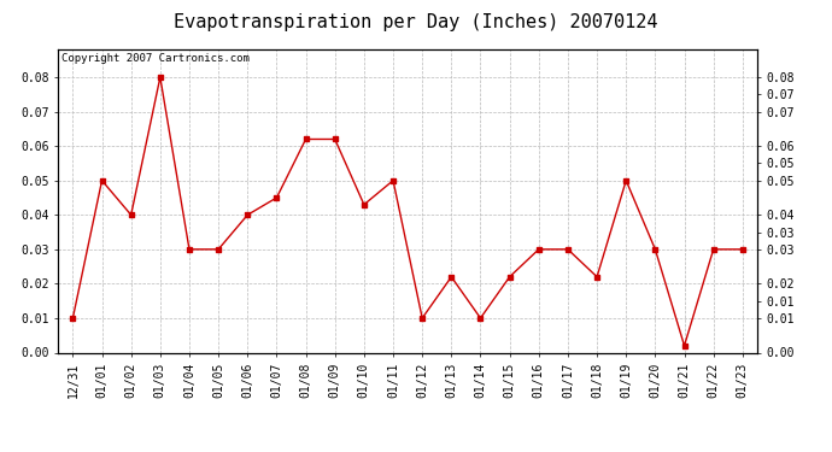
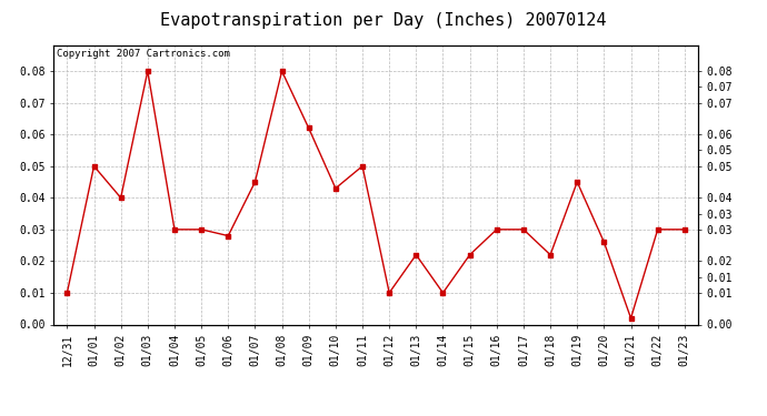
01/06: 0.040 -> 0.028
01/08: 0.062 -> 0.080
01/19: 0.050 -> 0.045
01/20: 0.030 -> 0.026
